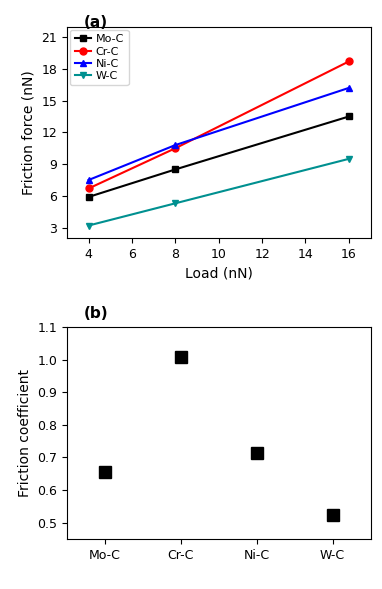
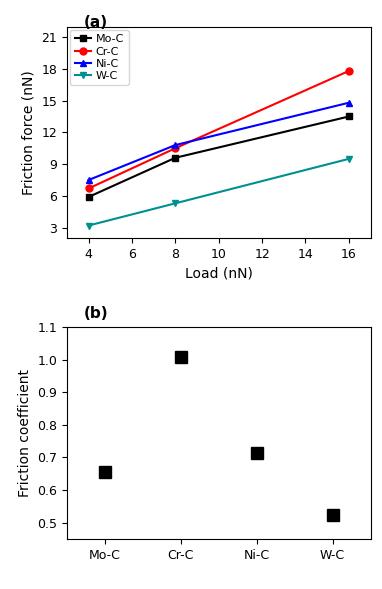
Mo-C/8: 8.5 -> 9.6
Cr-C/16: 18.7 -> 17.8
Ni-C/16: 16.2 -> 14.8
